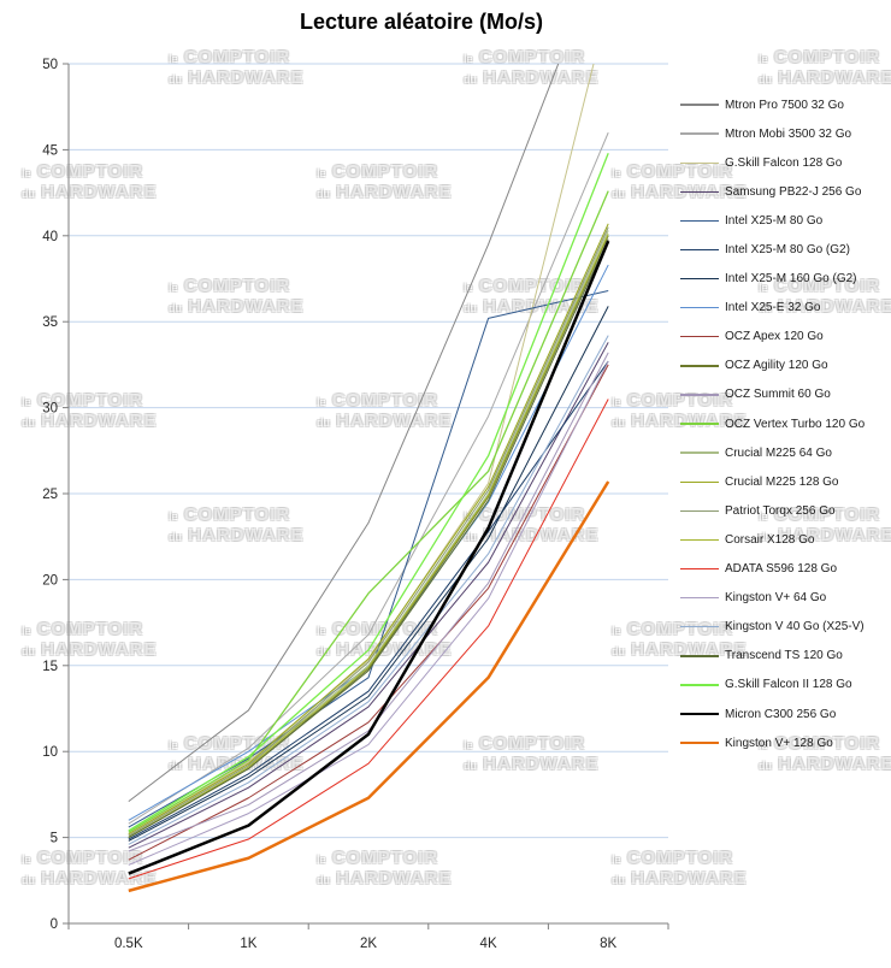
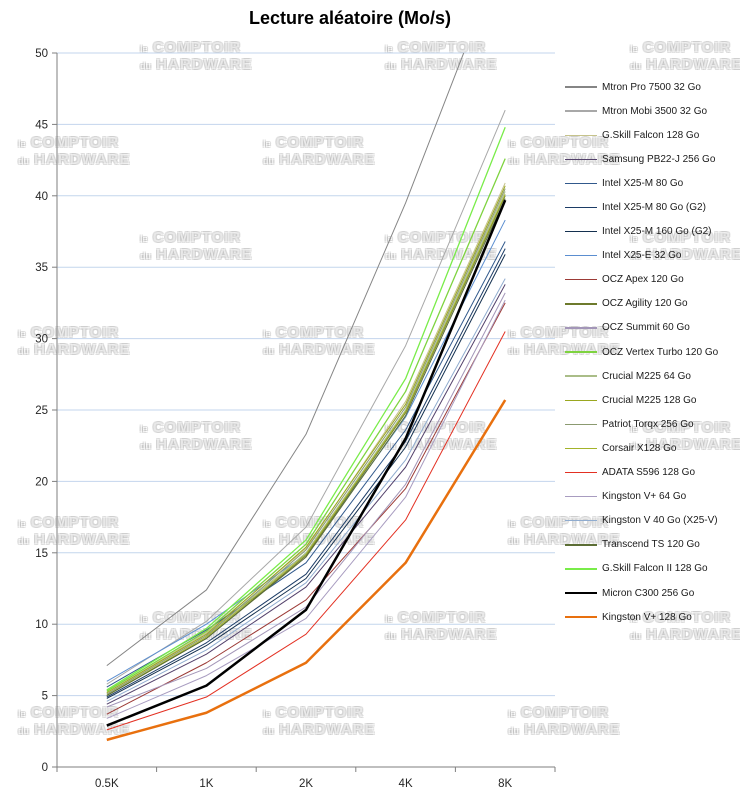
OCZ Vertex Turbo 120 Go/2K: 19.2 -> 15.6
Intel X25-M 80 Go/4K: 35.2 -> 23.6
G.Skill Falcon 128 Go/8K: 53.4 -> 40.9
Intel X25-M 80 Go (G2)/8K: 32.7 -> 36.3
